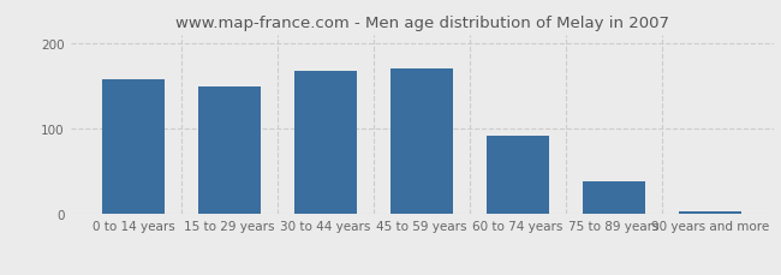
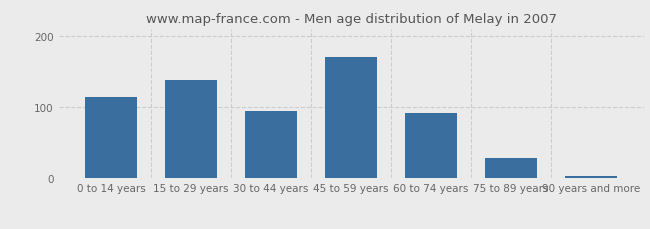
0 to 14 years: 158 -> 114
15 to 29 years: 150 -> 138
30 to 44 years: 168 -> 94
75 to 89 years: 38 -> 28
